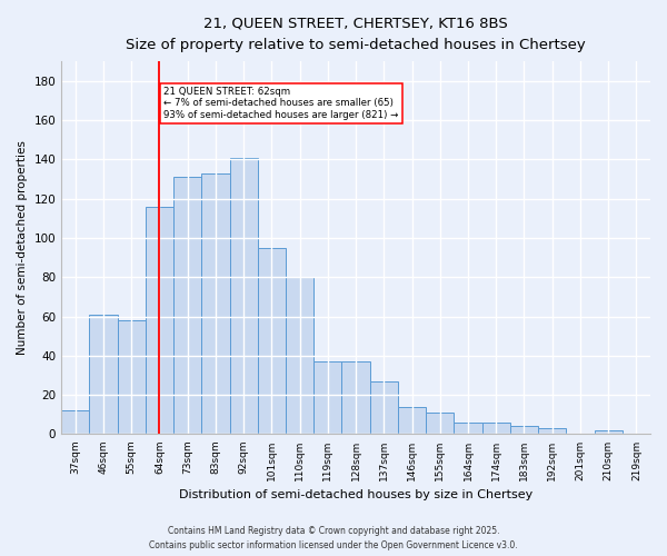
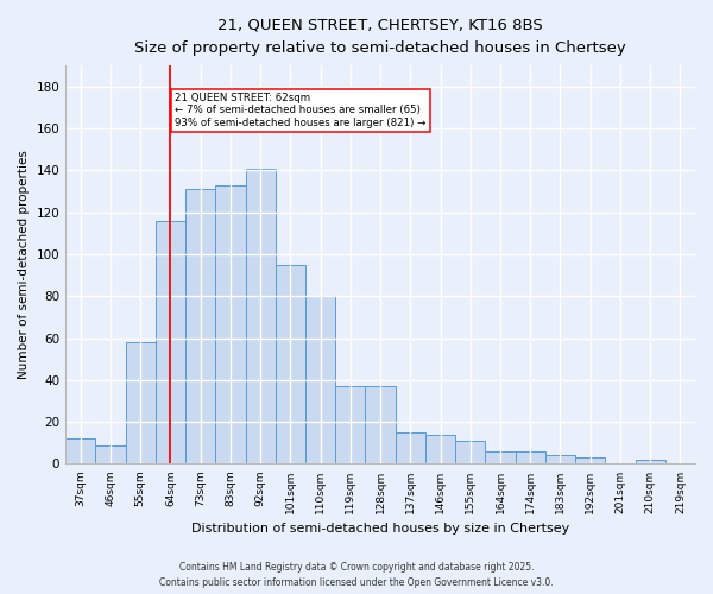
46sqm: 61 -> 9
137sqm: 27 -> 15
